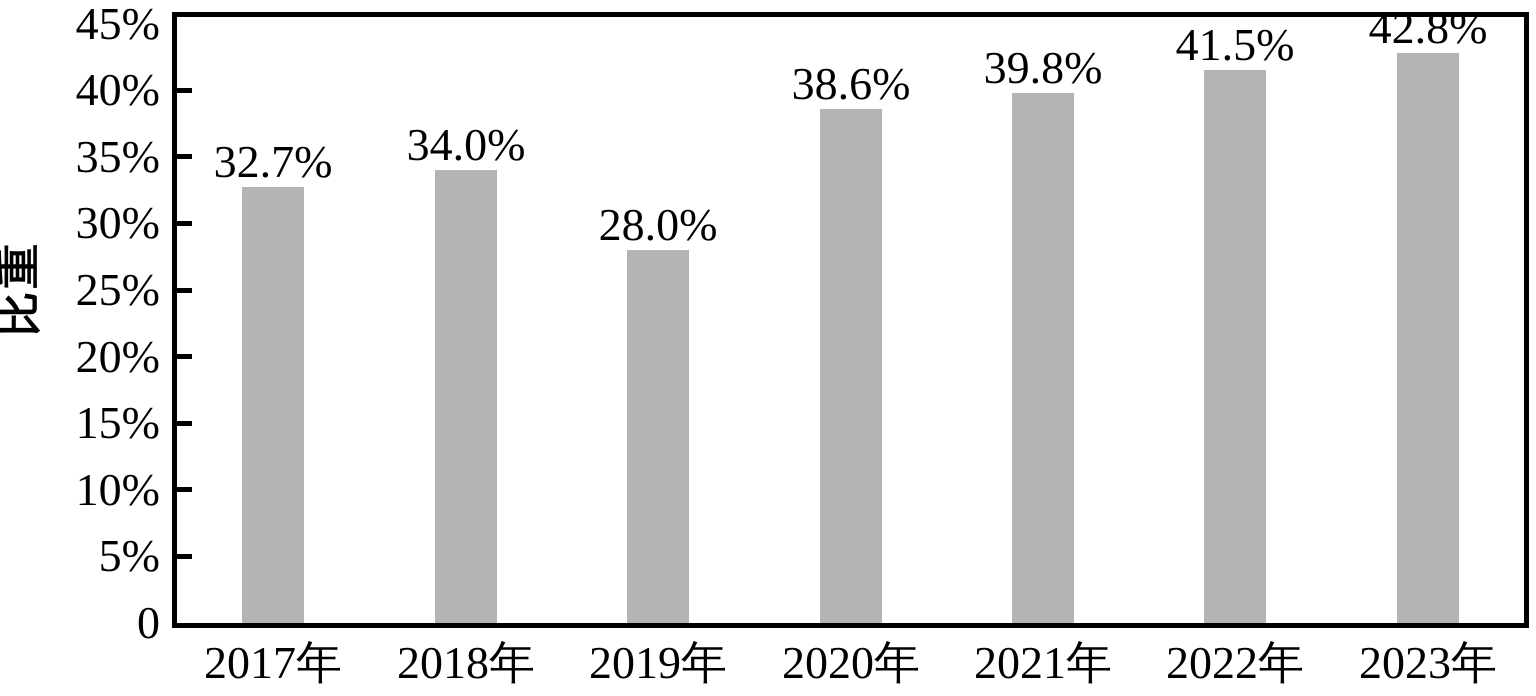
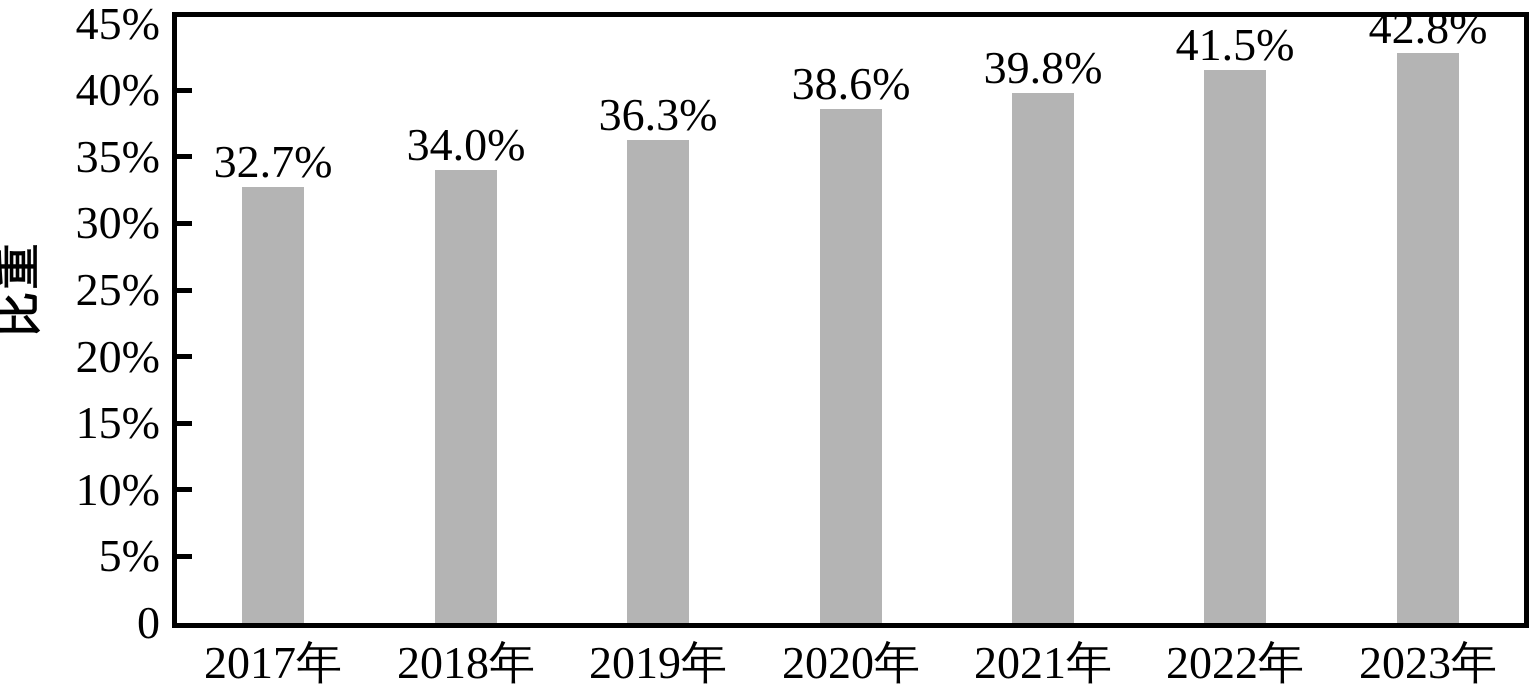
2019年: 28.0% -> 36.3%
